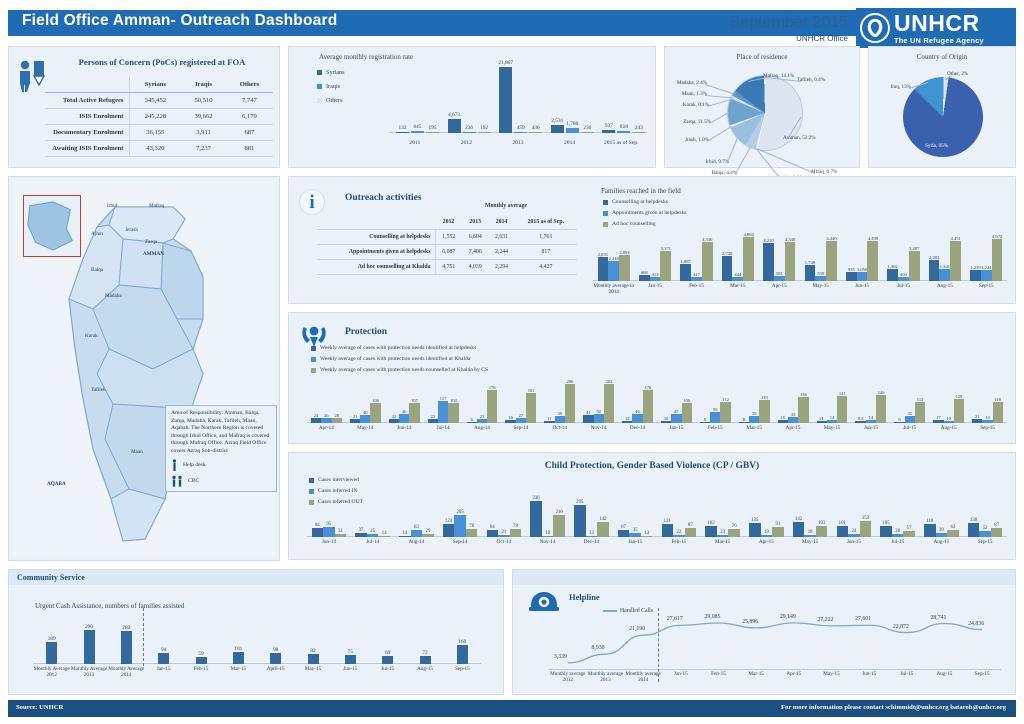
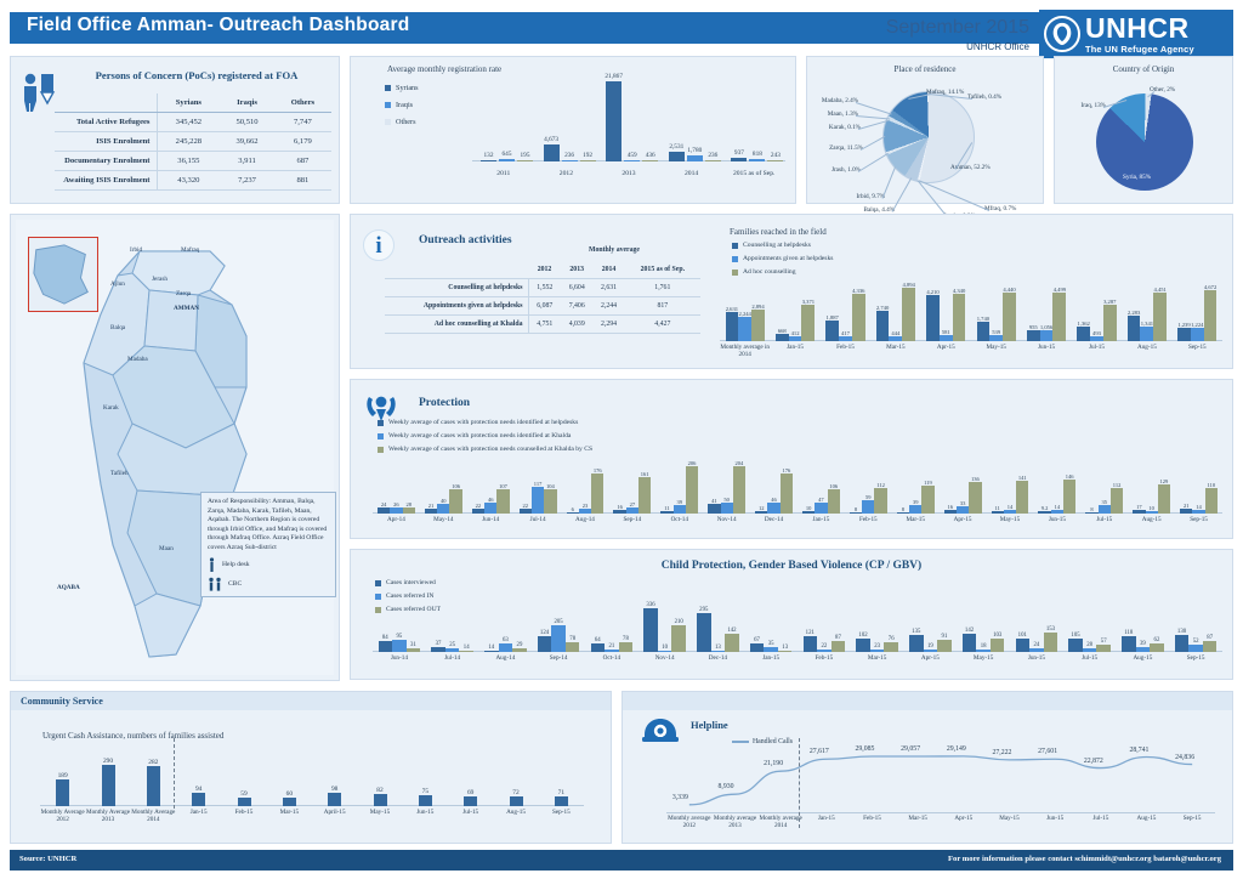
Urgent Cash Assistance, numbers of families assisted/Mar-15: 101 -> 60
Urgent Cash Assistance, numbers of families assisted/Sep-15: 160 -> 71
Helpline/Mar-15: 25,896 -> 29,057
